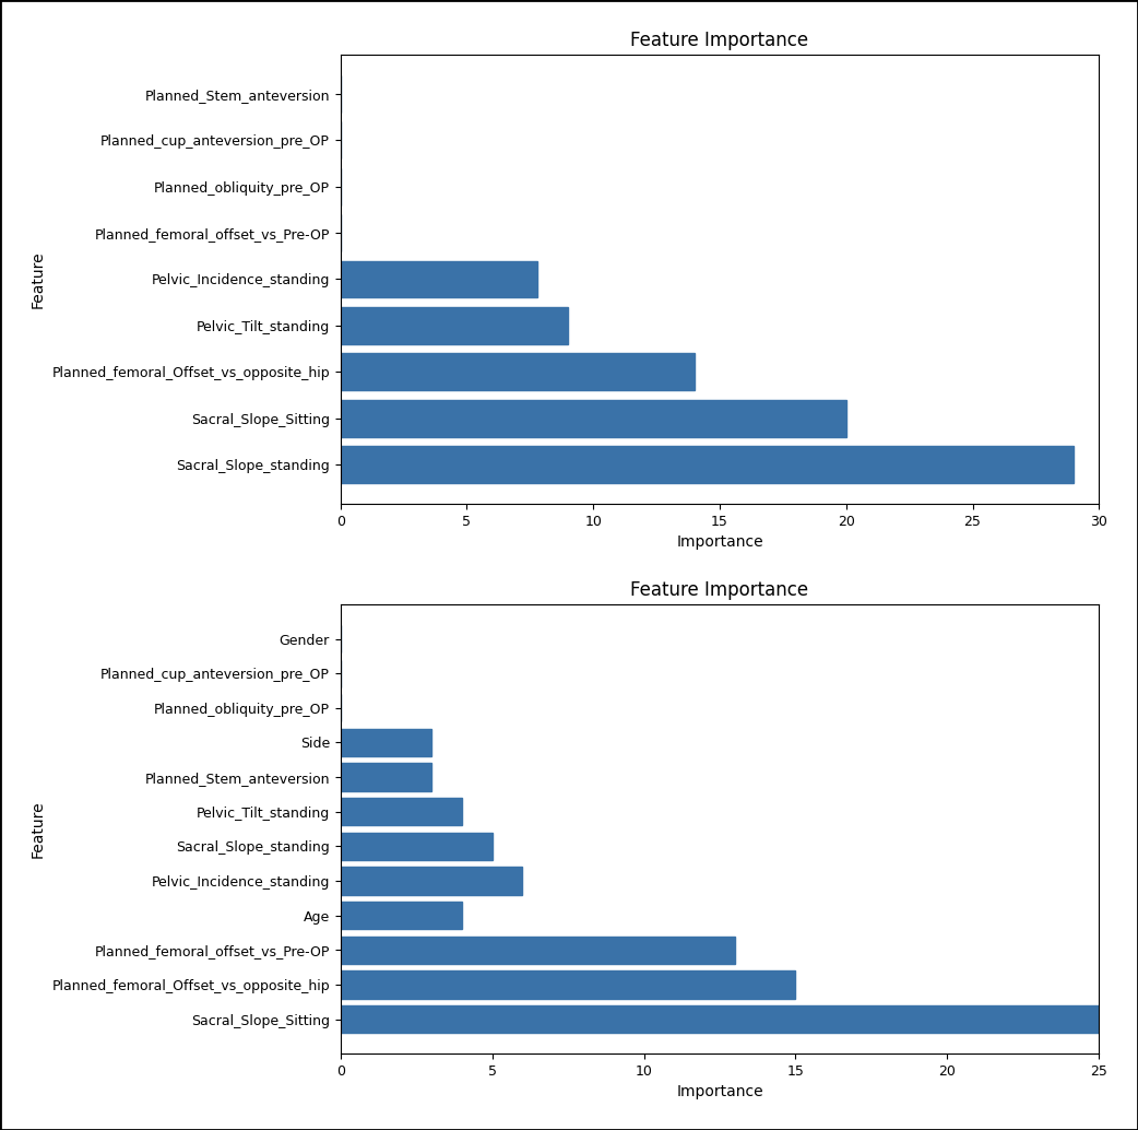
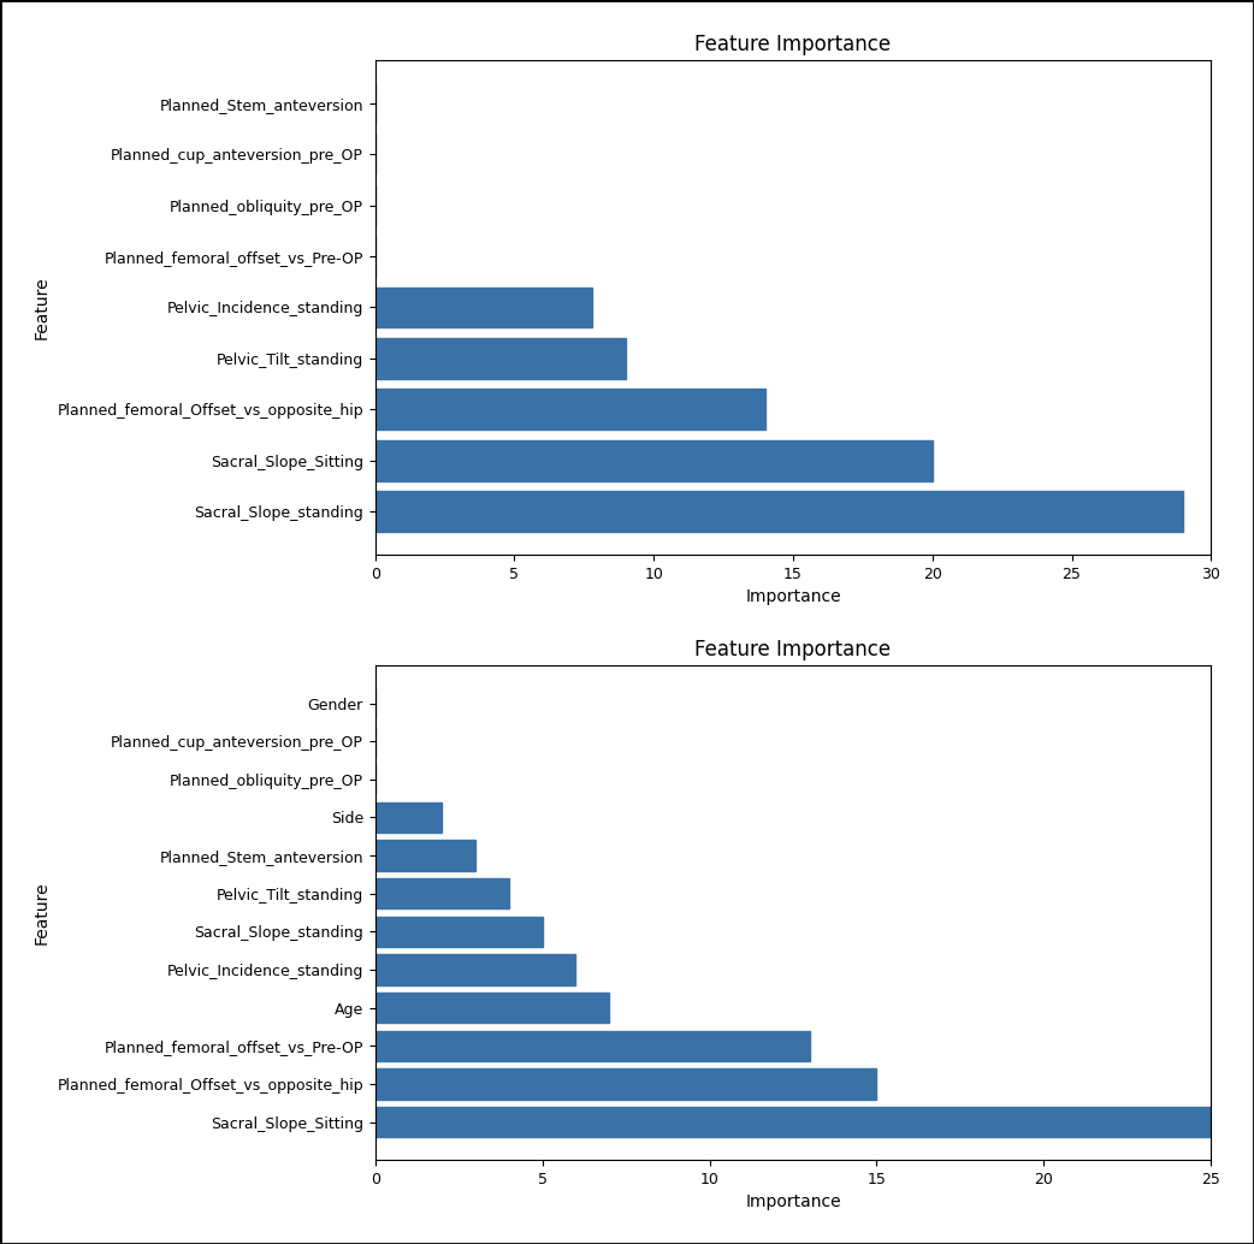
Side: 3 -> 2
Age: 4 -> 7
